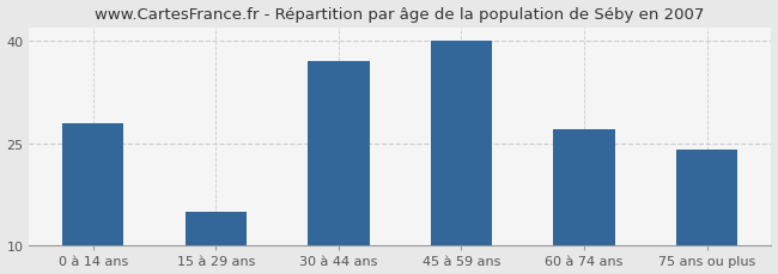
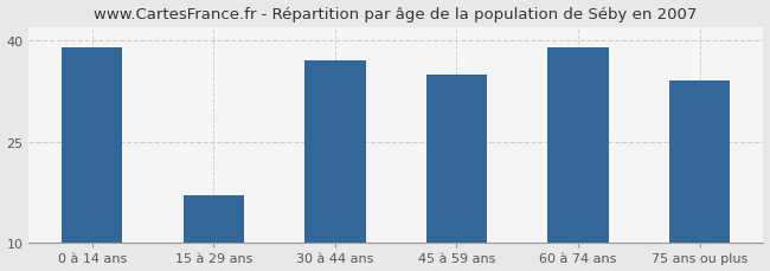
0 à 14 ans: 28 -> 39
15 à 29 ans: 15 -> 17
45 à 59 ans: 40 -> 35
60 à 74 ans: 27 -> 39
75 ans ou plus: 24 -> 34
